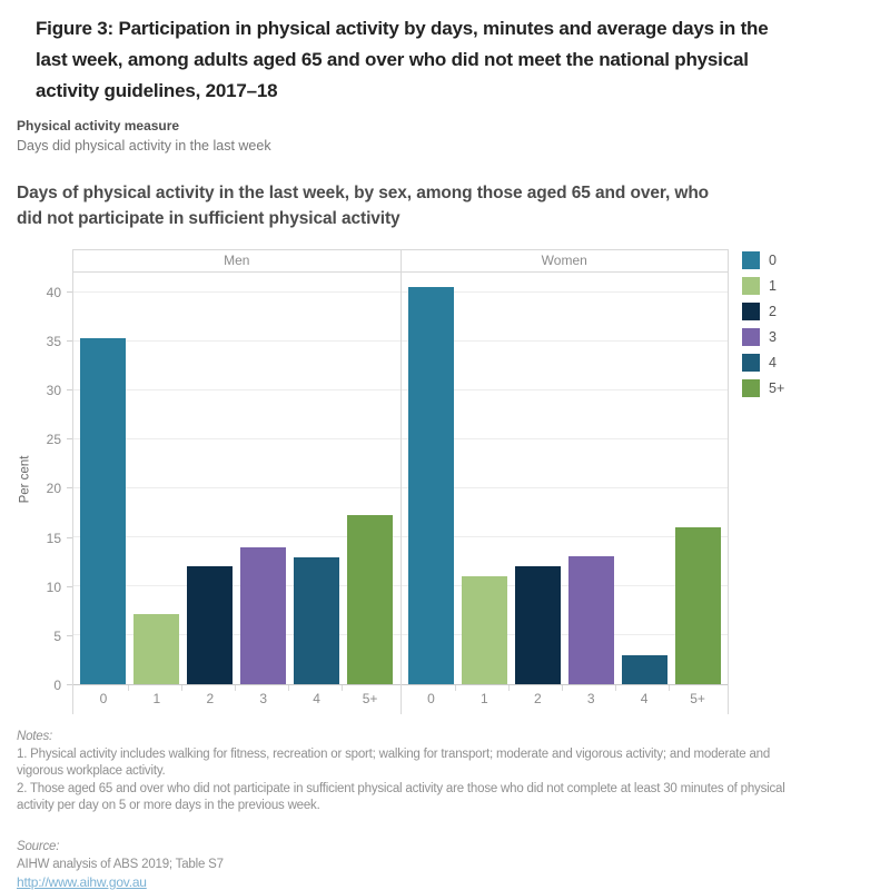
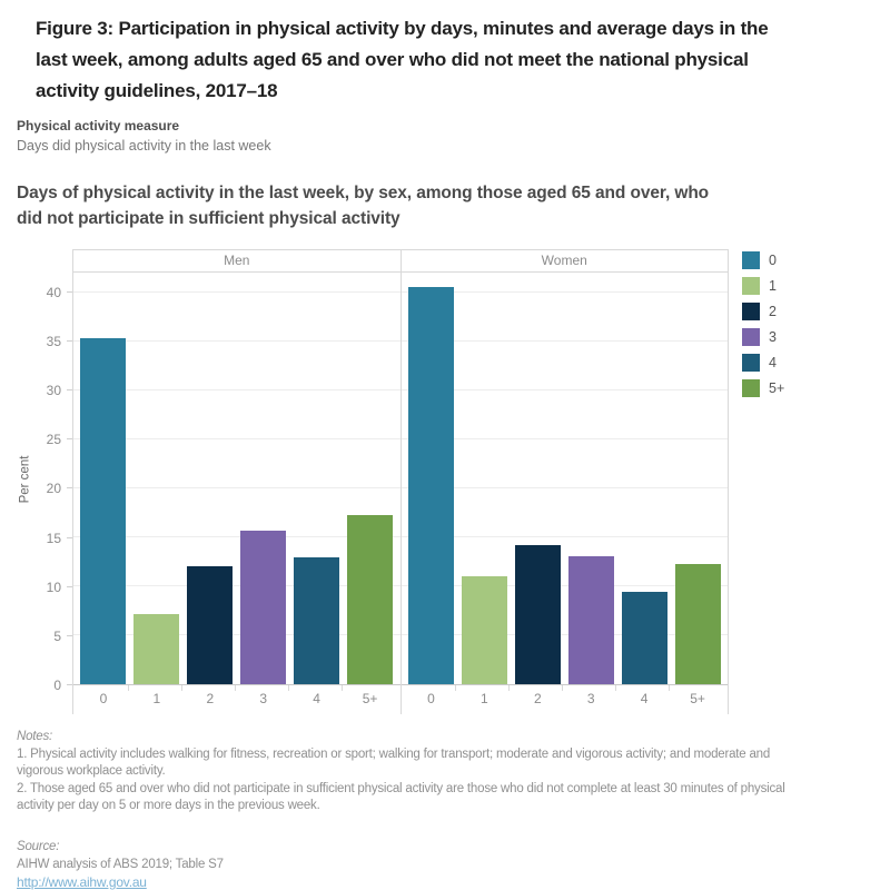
Women/2: 12 -> 14
Men/3: 14 -> 16
Women/4: 3 -> 9
Women/5+: 16 -> 12
